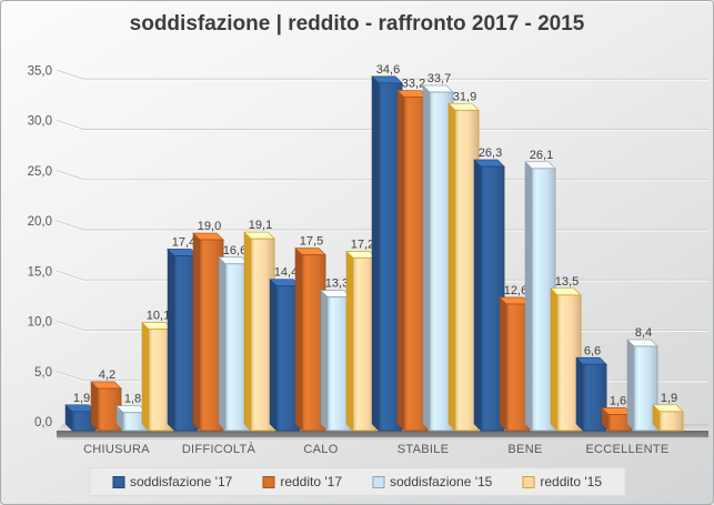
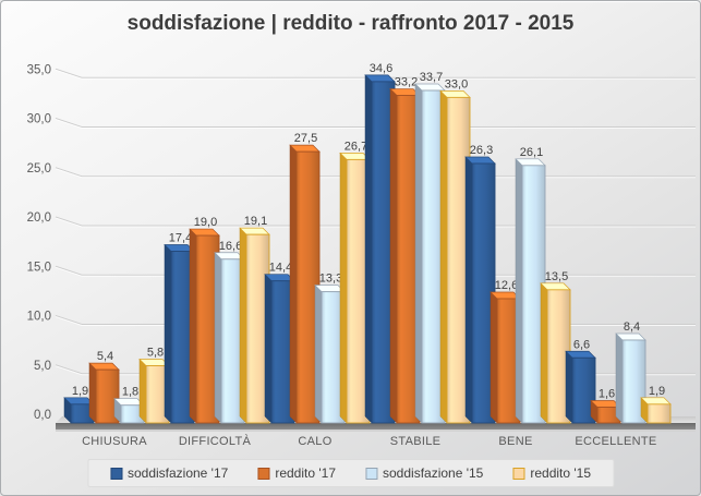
reddito '17/CHIUSURA: 4,2 -> 5,4
reddito '15/CHIUSURA: 10,1 -> 5,8
reddito '17/CALO: 17,5 -> 27,5
reddito '15/CALO: 17,2 -> 26,7
reddito '15/STABILE: 31,9 -> 33,0
